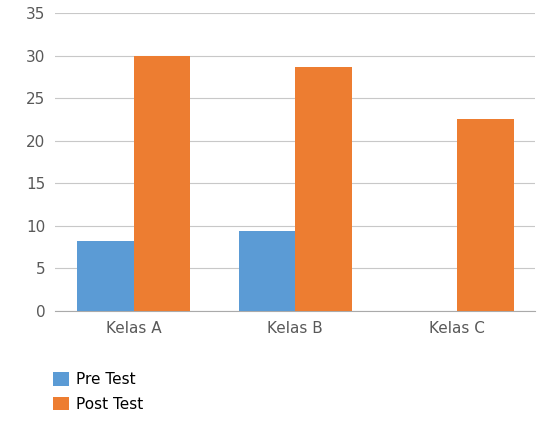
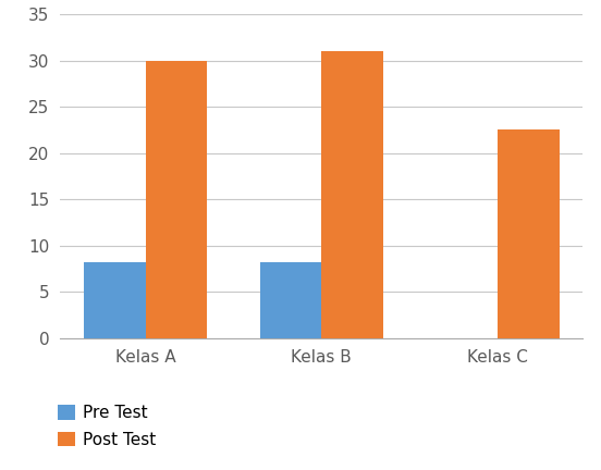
Pre Test/Kelas B: 9.4 -> 8.2
Post Test/Kelas B: 28.7 -> 31.0
